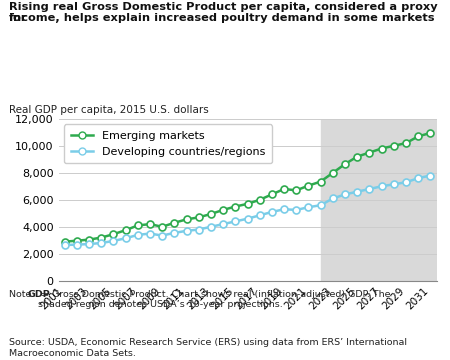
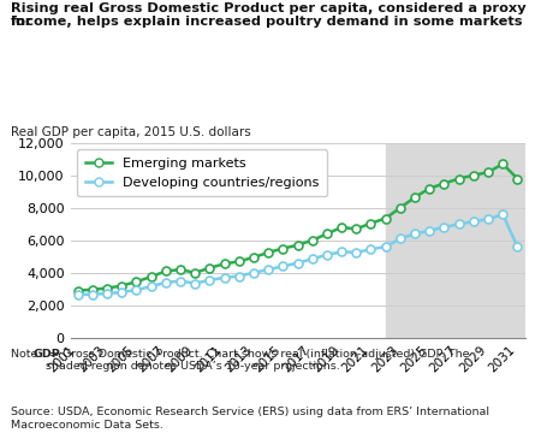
Emerging markets/2031: 11,000 -> 9,800
Developing countries/regions/2031: 7,800 -> 5,600
